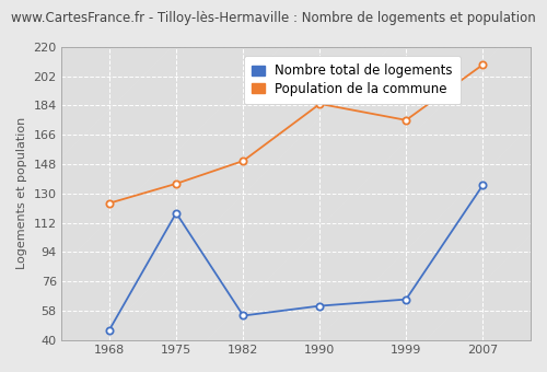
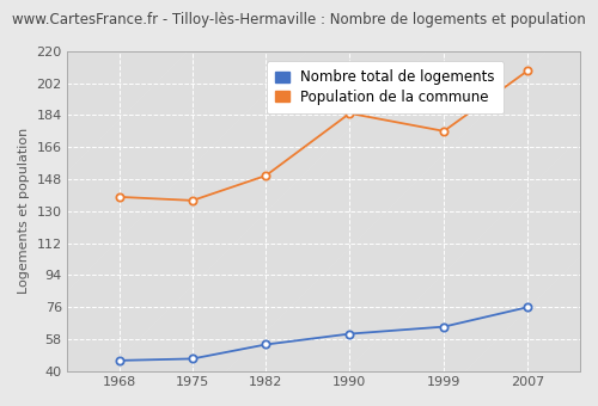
Population de la commune/1968: 124 -> 138
Nombre total de logements/1975: 118 -> 47
Nombre total de logements/2007: 135 -> 76
